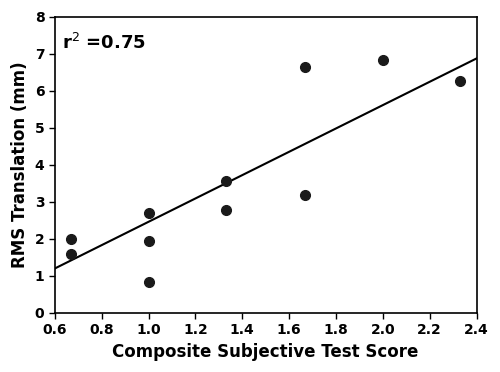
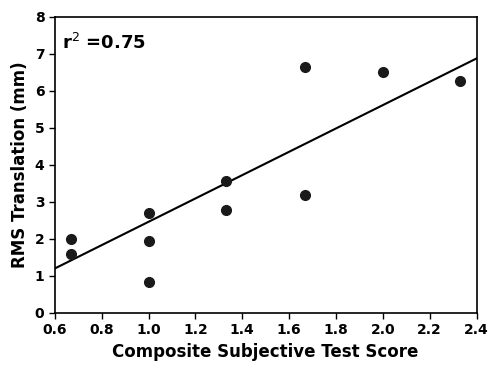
2.0: 6.83 -> 6.50
